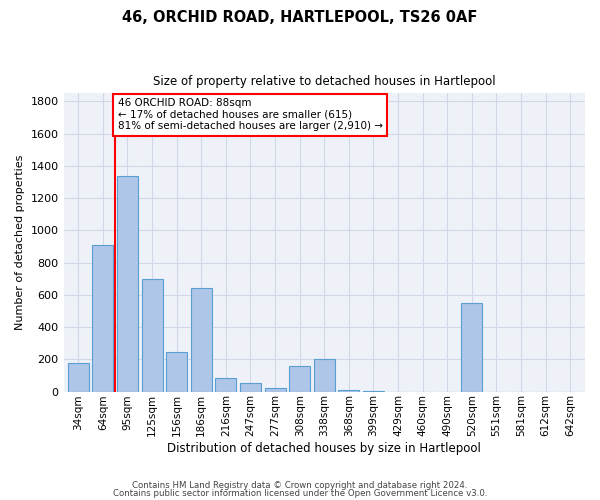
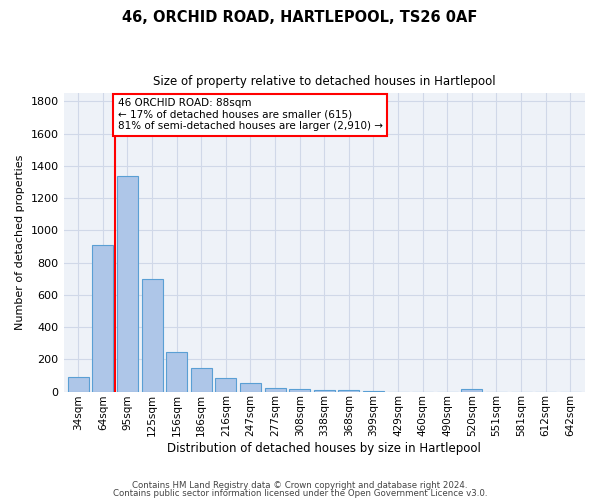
34sqm: 180 -> 90
186sqm: 640 -> 140
308sqm: 160 -> 20
338sqm: 200 -> 10
520sqm: 550 -> 20
